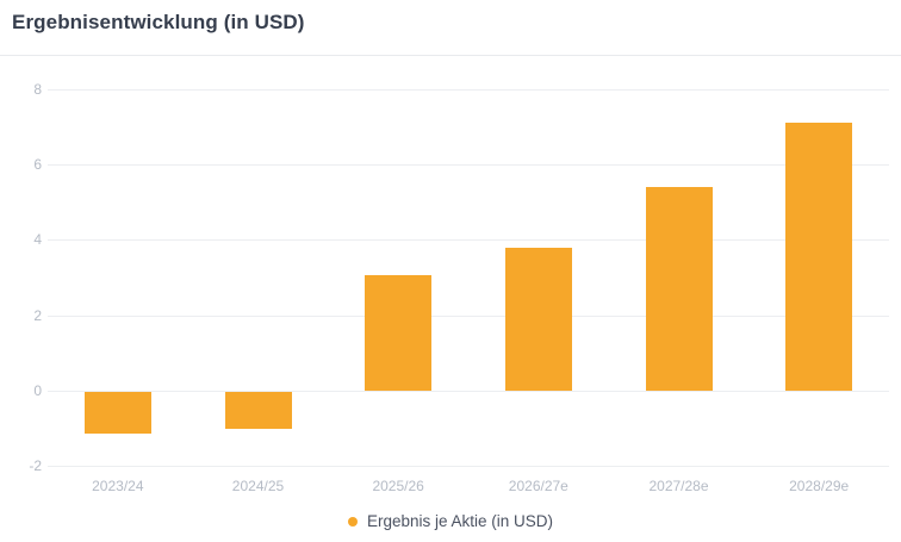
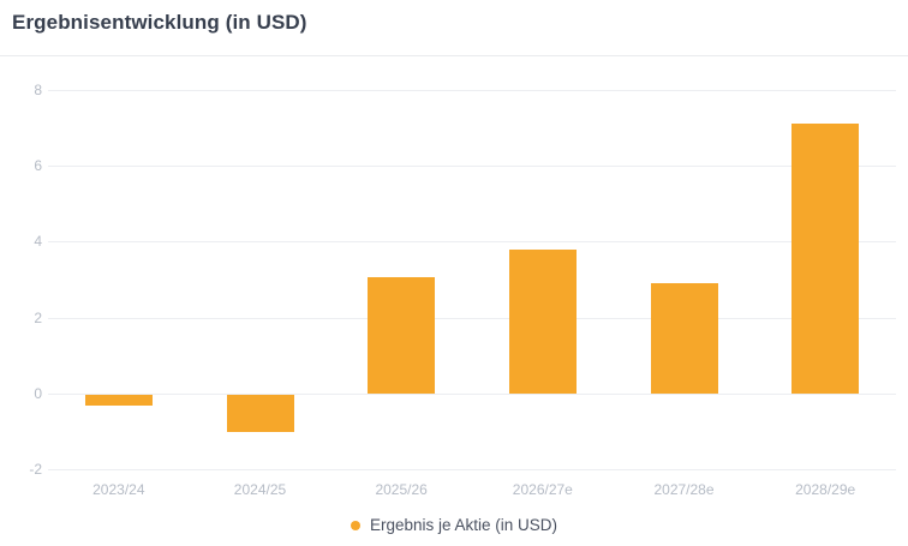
2023/24: -1.1 -> -0.3
2027/28e: 5.4 -> 2.9
